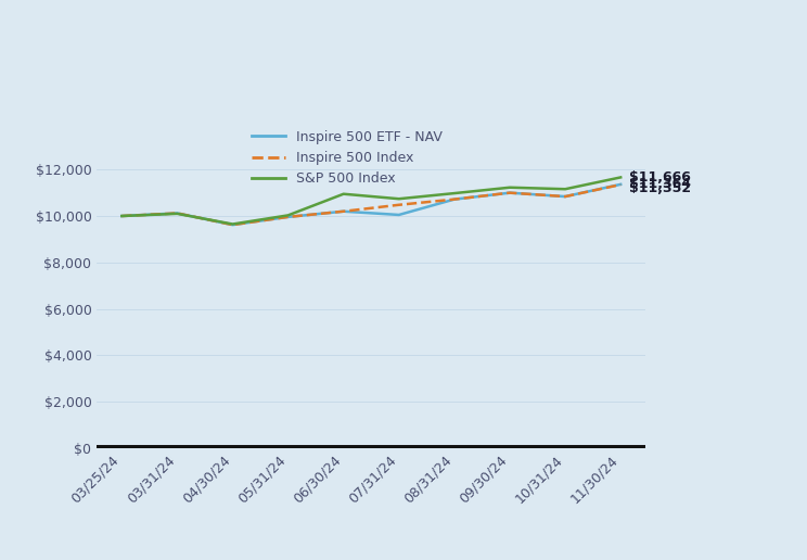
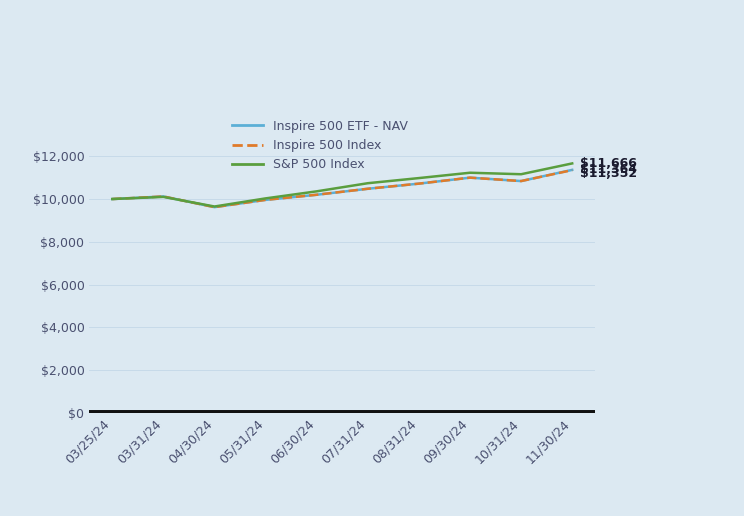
S&P 500 Index/06/30/24: $10,950 -> $10,360
Inspire 500 ETF - NAV/07/31/24: $10,050 -> $10,480
